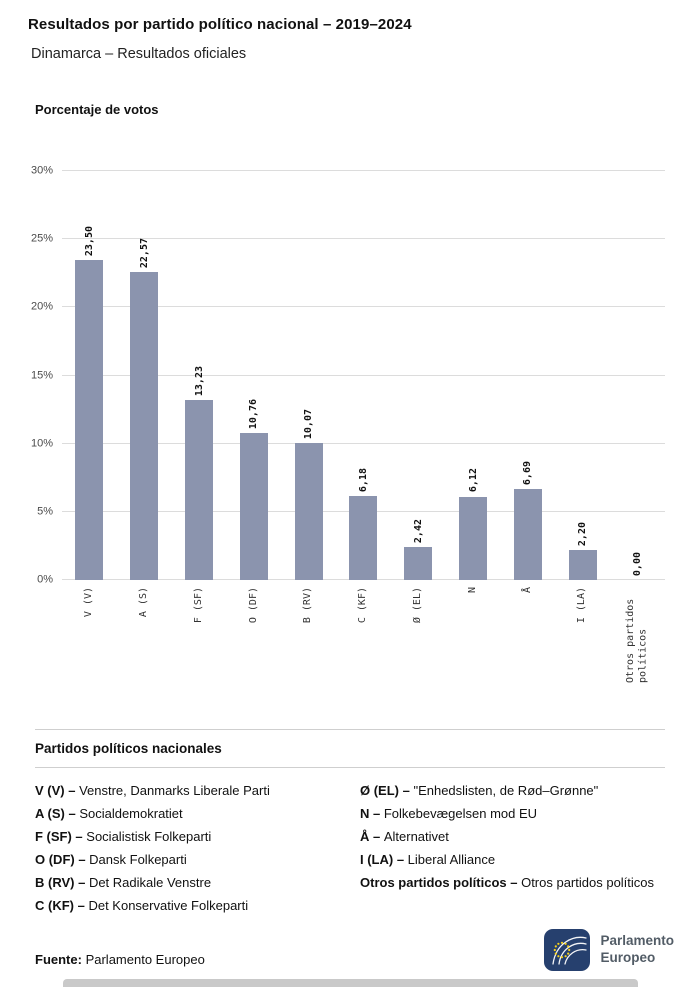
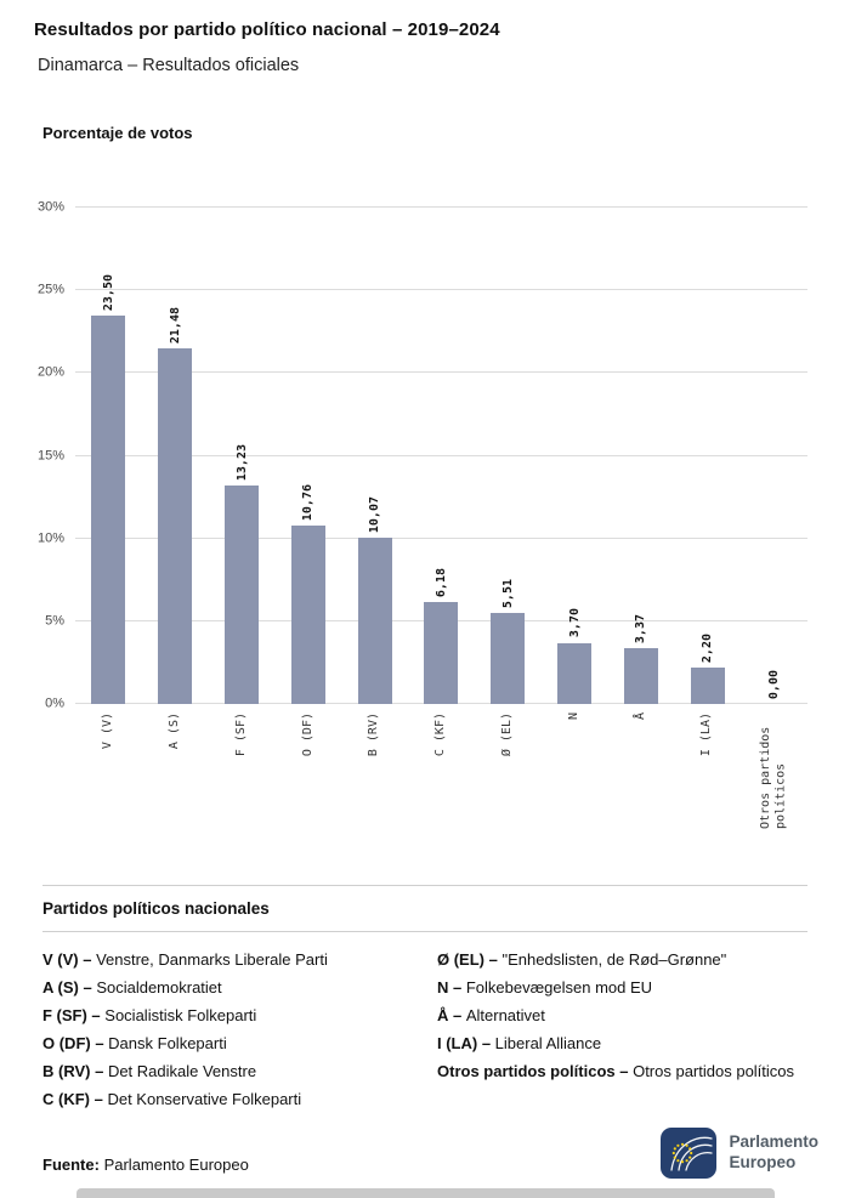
A (S): 22,57 -> 21,48
Ø (EL): 2,42 -> 5,51
N: 6,12 -> 3,70
Å: 6,69 -> 3,37
